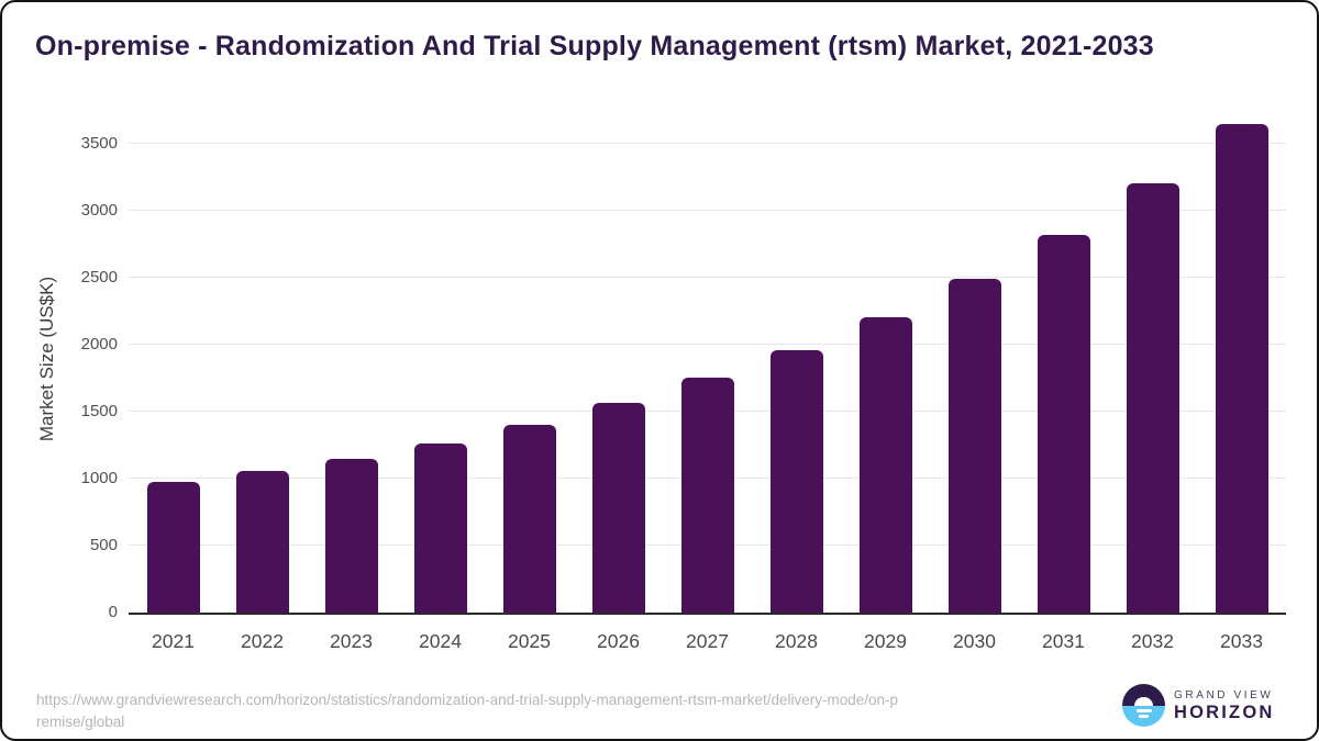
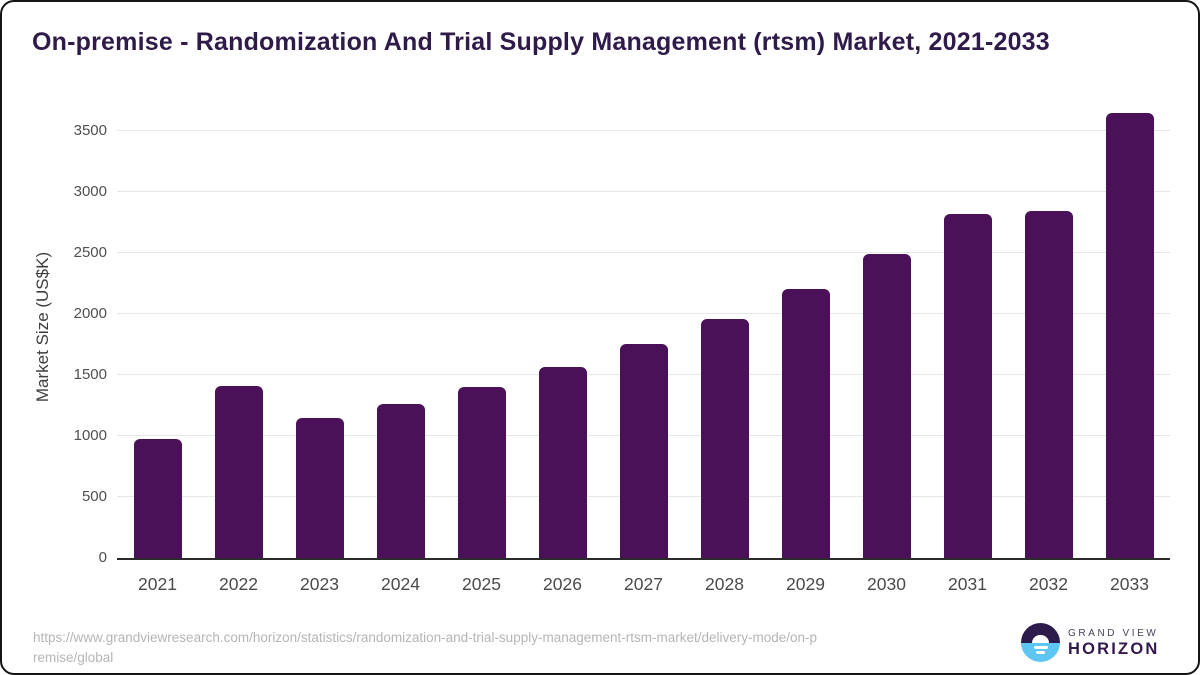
2022: 1060 -> 1410
2032: 3200 -> 2840
